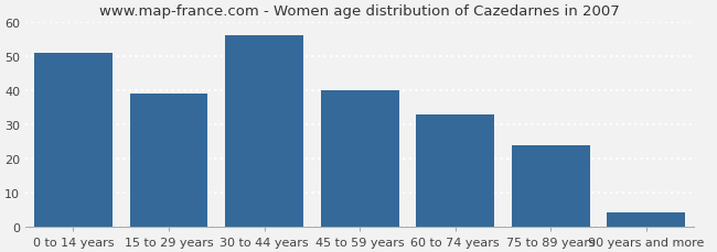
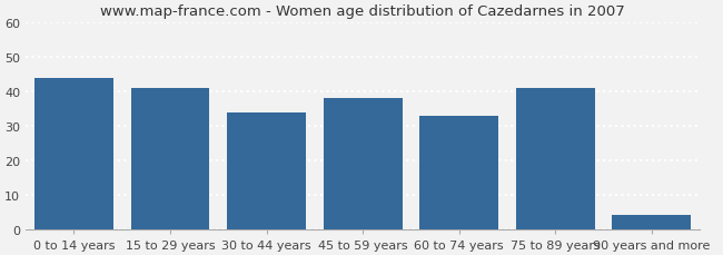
0 to 14 years: 51 -> 44
15 to 29 years: 39 -> 41
30 to 44 years: 56 -> 34
45 to 59 years: 40 -> 38
75 to 89 years: 24 -> 41
